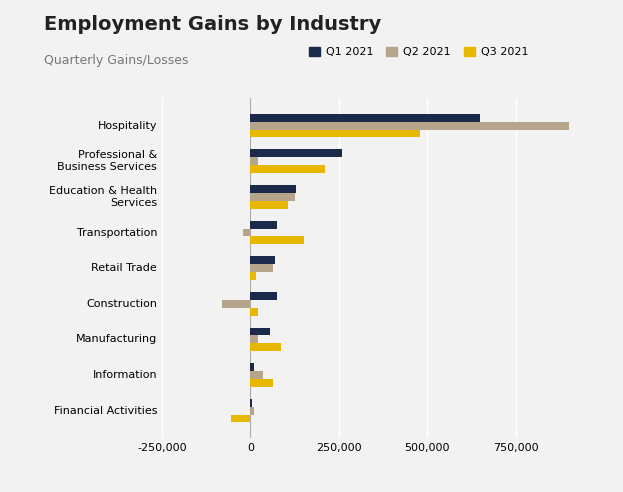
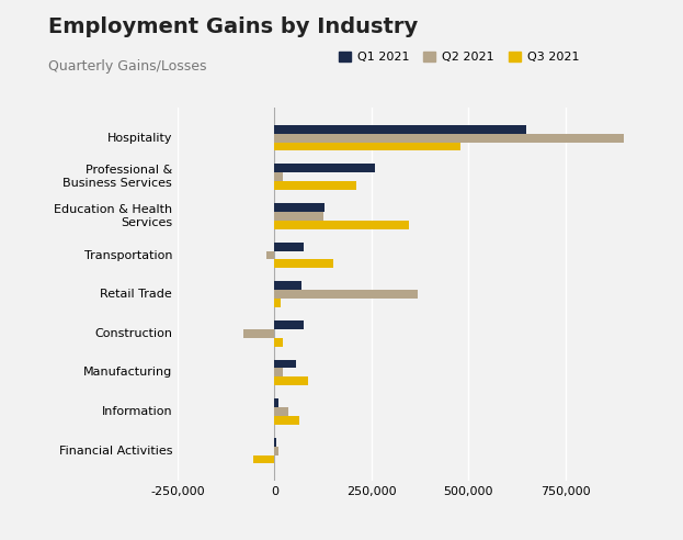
Q3 2021/Education & Health Services: 105,000 -> 345,000
Q2 2021/Retail Trade: 65,000 -> 370,000
